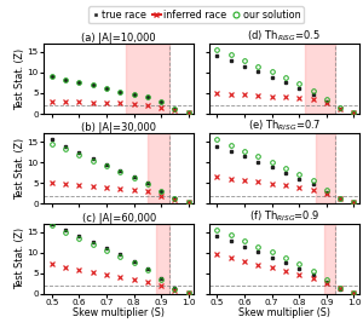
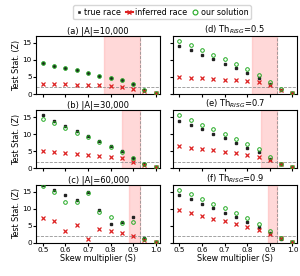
(c) |A|=60,000/inferred race/0.6: 5.8 -> 3.5
(c) |A|=60,000/our solution/0.6: 13.5 -> 12.0
(c) |A|=60,000/true race/0.7: 11.0 -> 15.0
(c) |A|=60,000/inferred race/0.7: 4.6 -> 1.0
(c) |A|=60,000/our solution/0.7: 10.5 -> 14.5
(c) |A|=60,000/true race/0.8: 8.0 -> 5.5
(c) |A|=60,000/true race/0.9: 3.8 -> 7.5
(c) |A|=60,000/our solution/0.9: 3.6 -> 6.0
